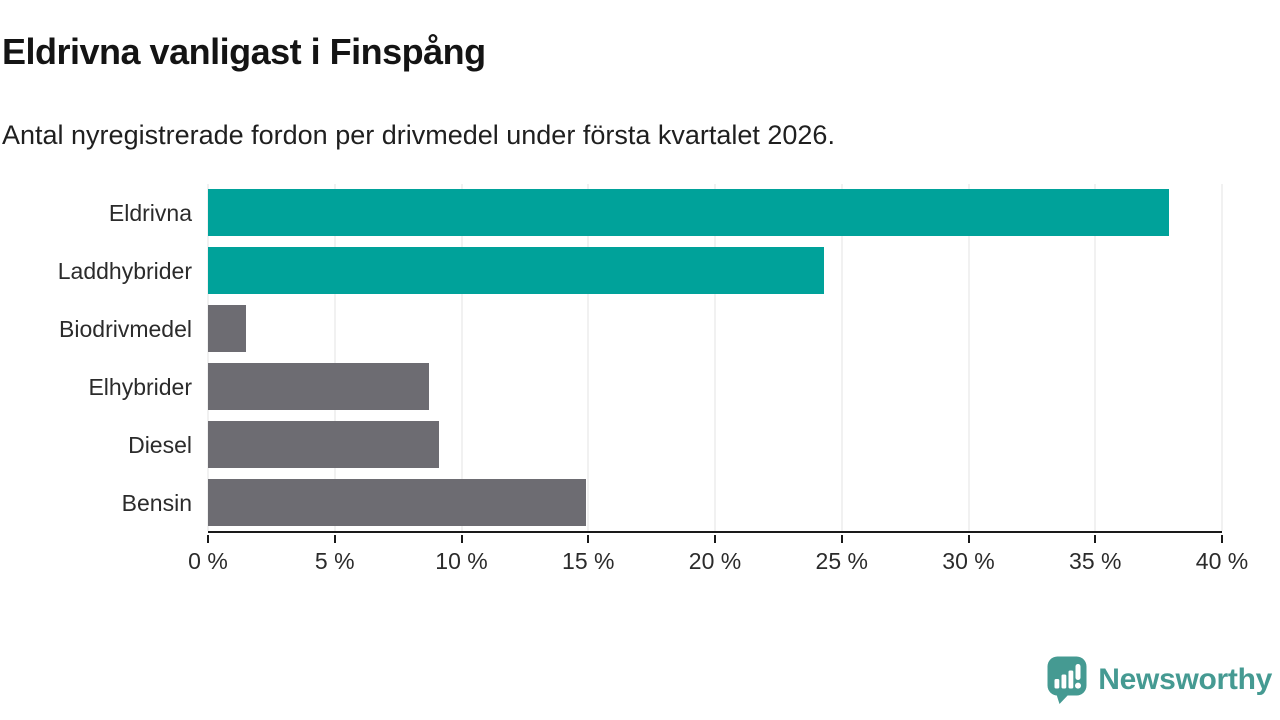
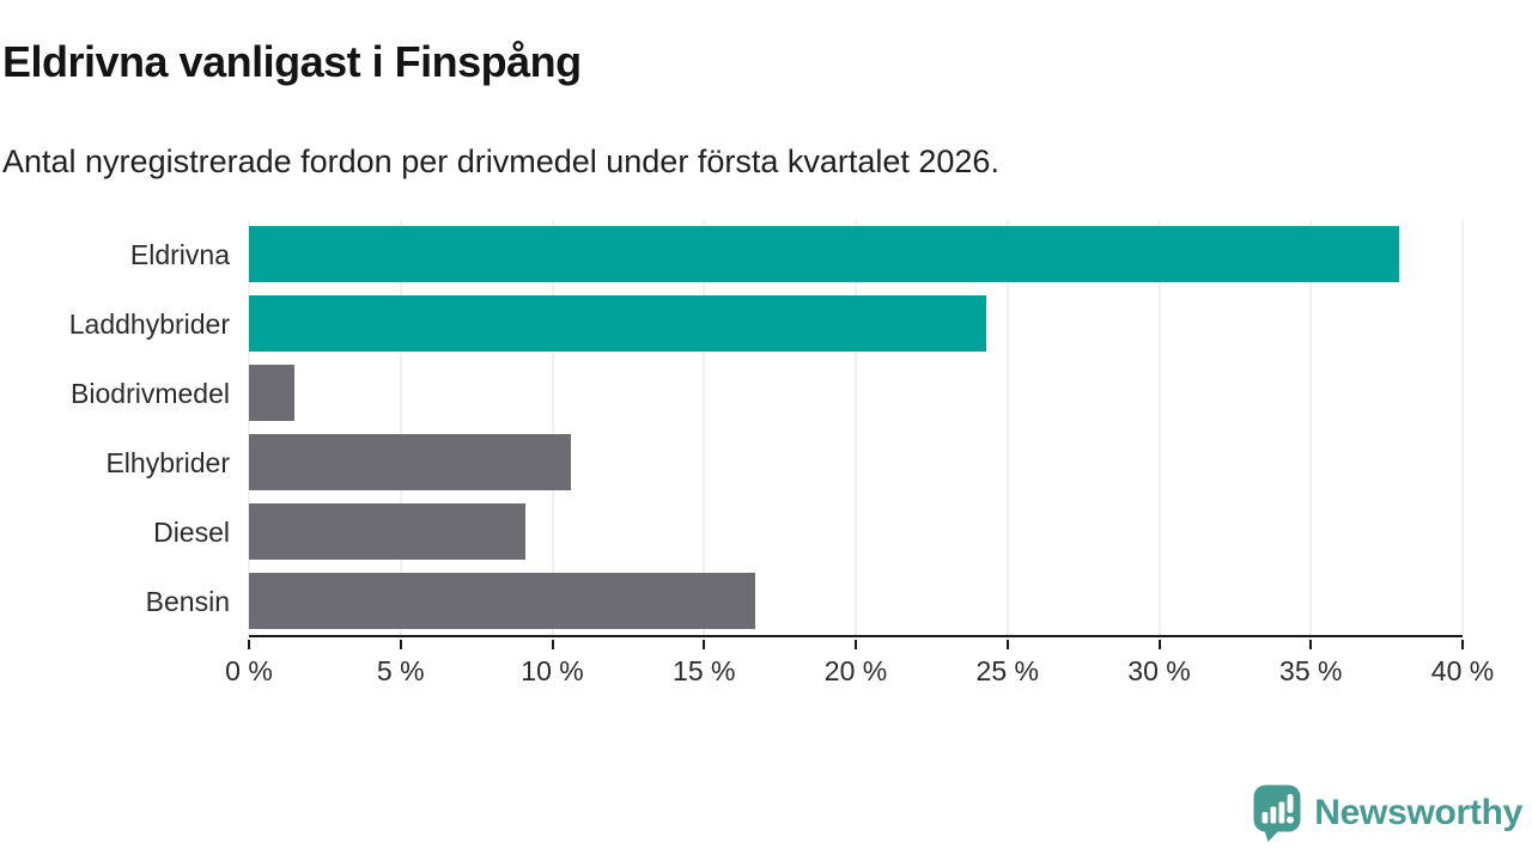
Elhybrider: 8.7% -> 10.6%
Bensin: 14.9% -> 16.7%
